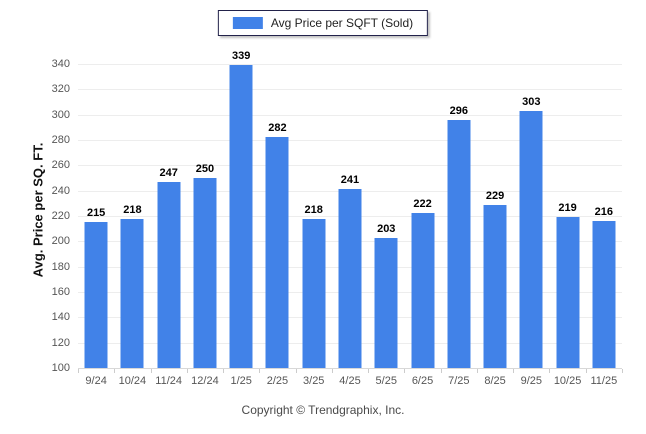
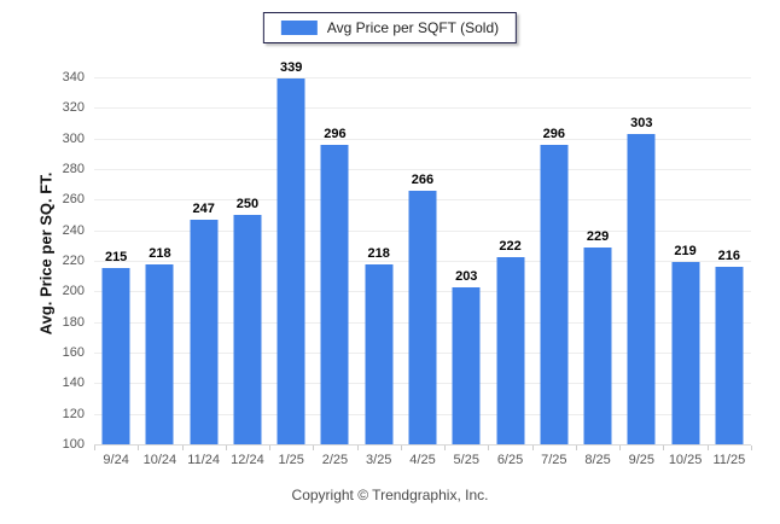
2/25: 282 -> 296
4/25: 241 -> 266
